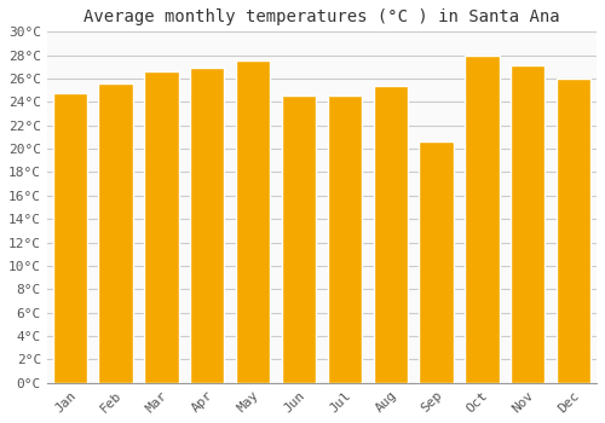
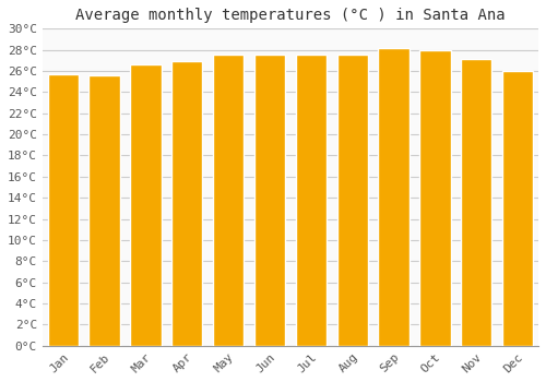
Jan: 24.8°C -> 25.7°C
Jun: 24.6°C -> 27.5°C
Jul: 24.6°C -> 27.5°C
Aug: 25.4°C -> 27.6°C
Sep: 20.6°C -> 28.2°C
